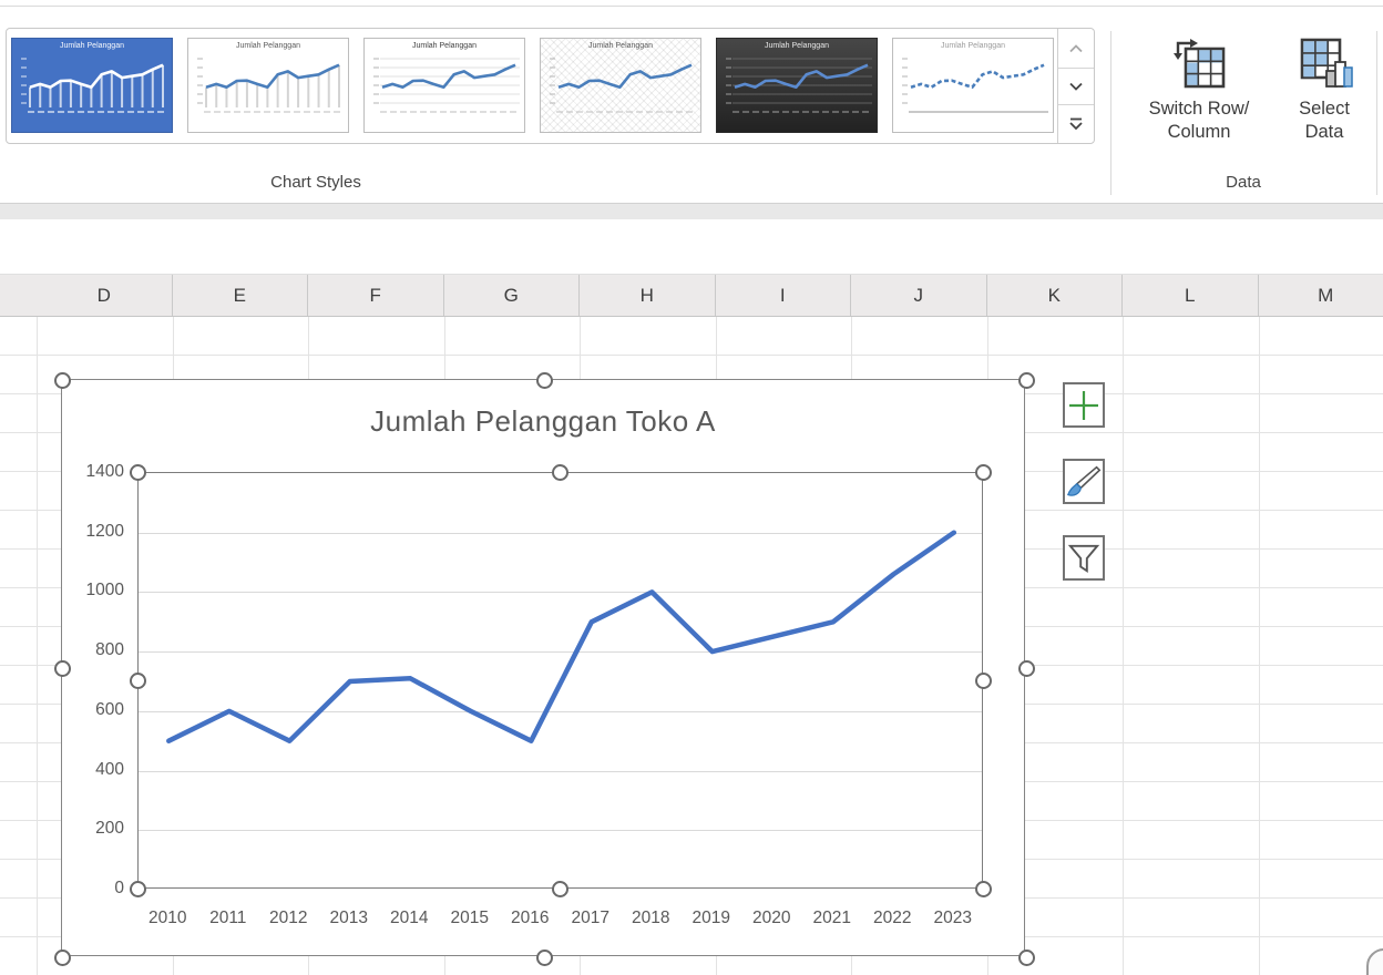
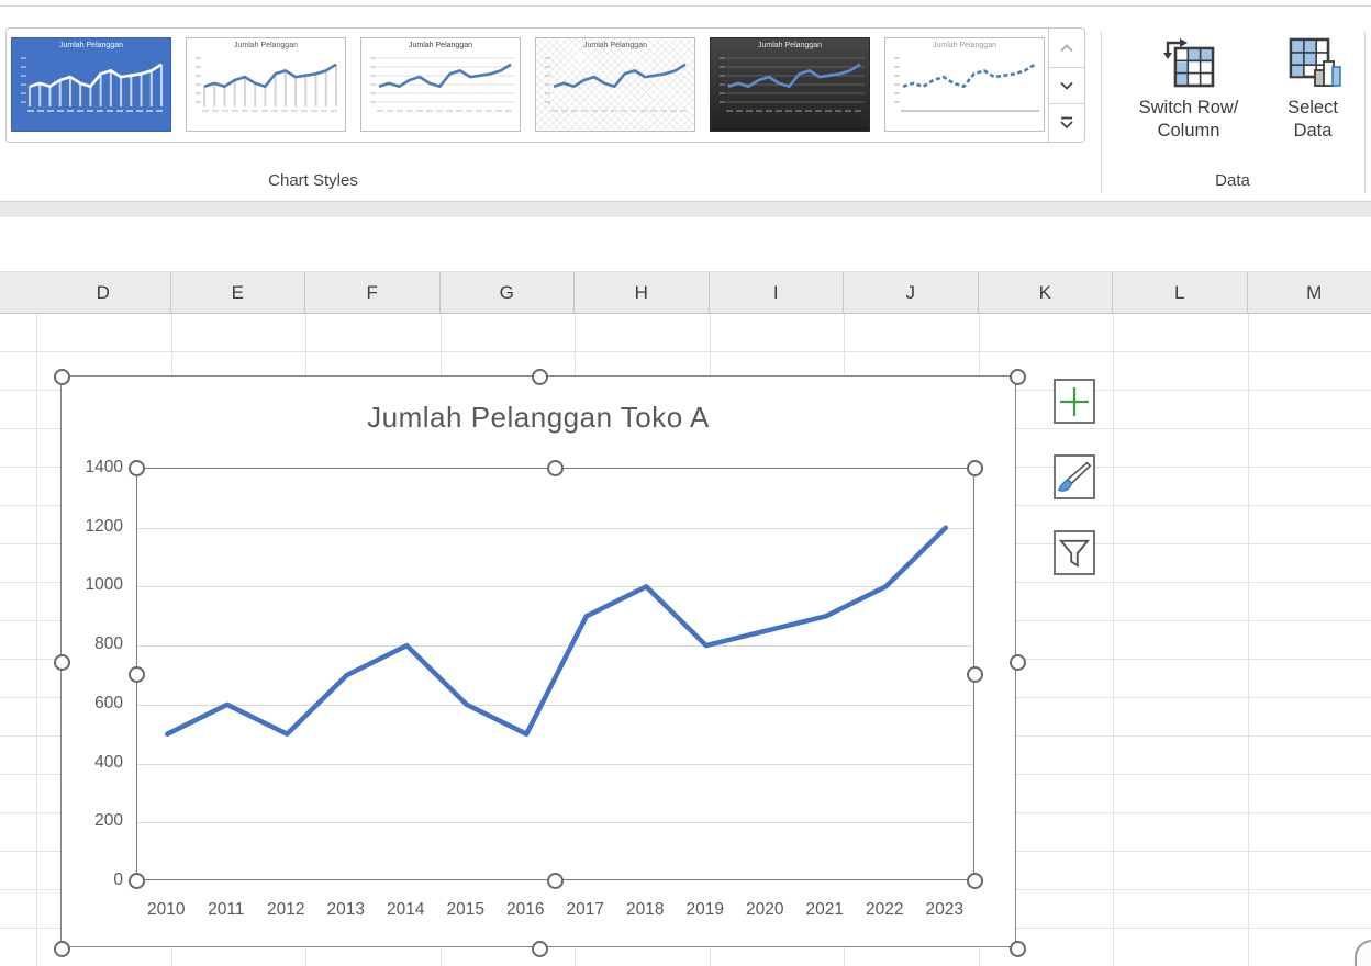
2014: 710 -> 800
2022: 1060 -> 1000
